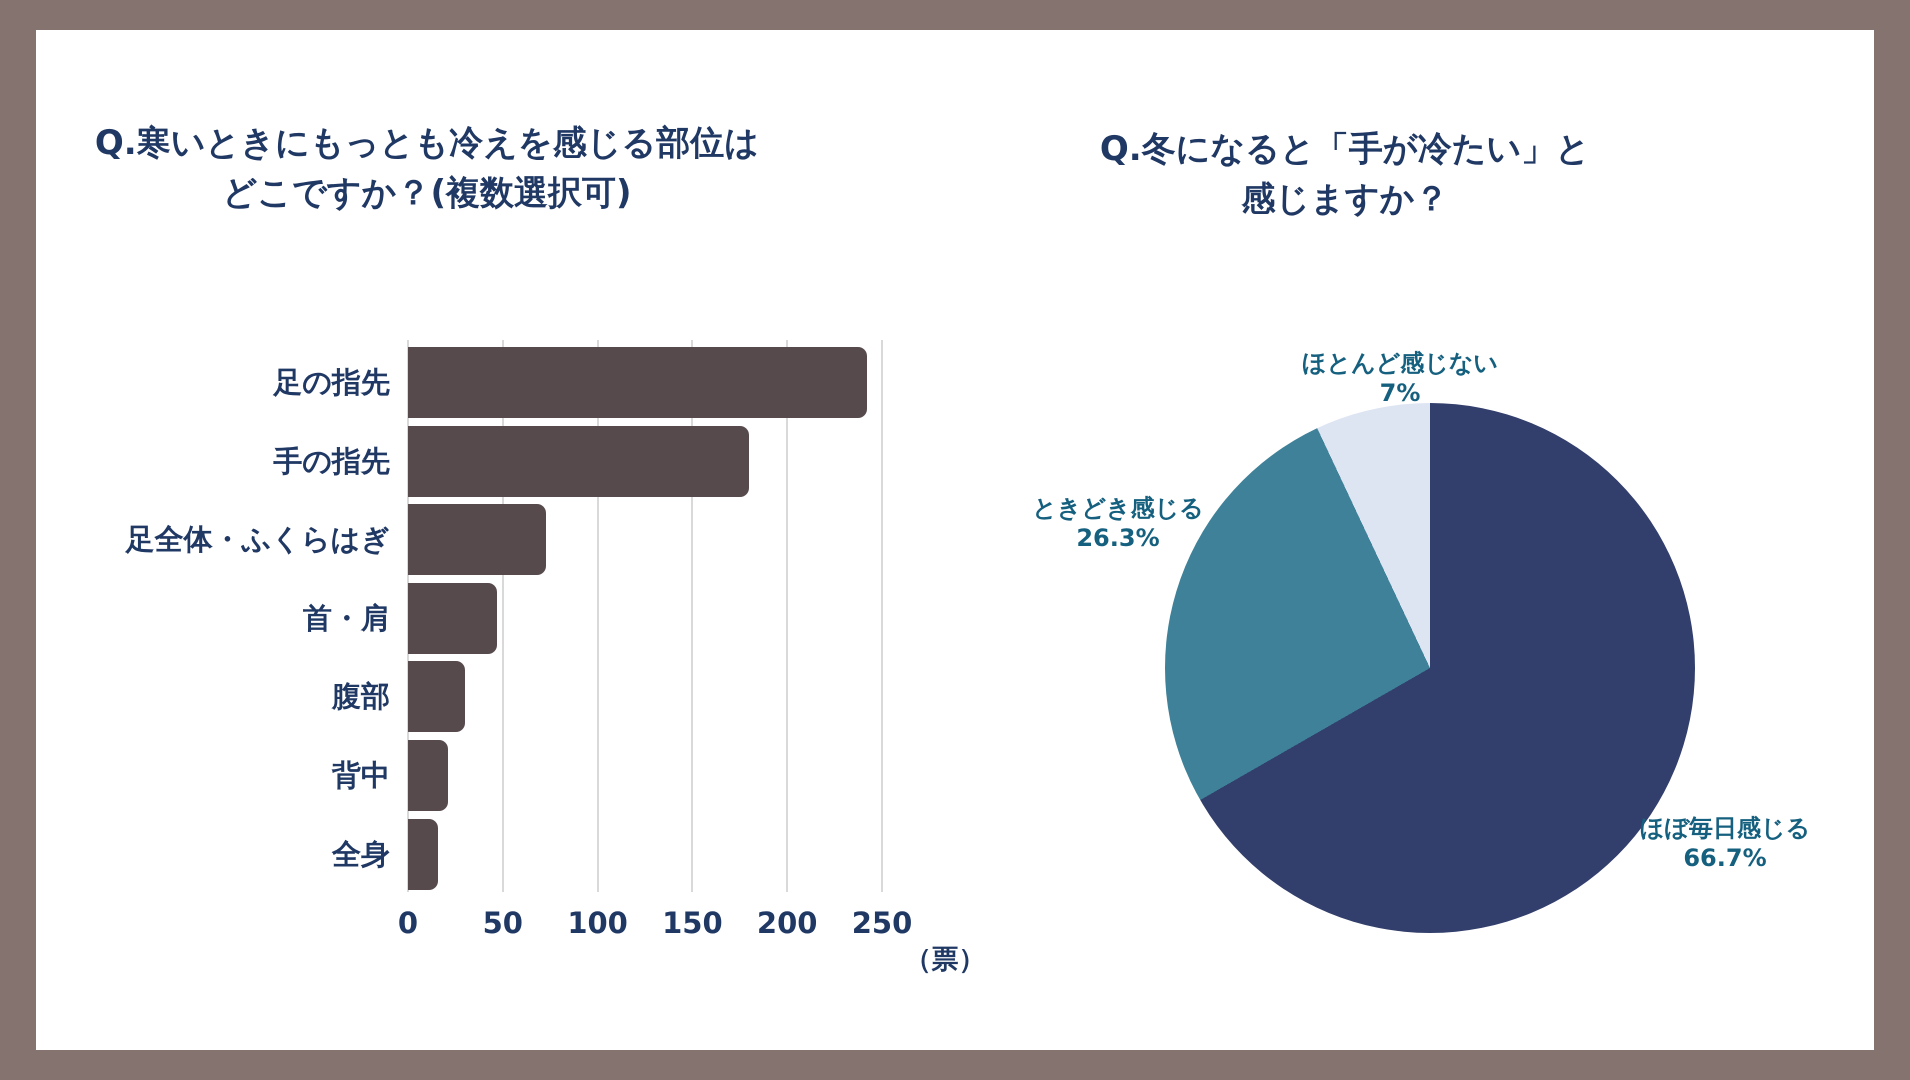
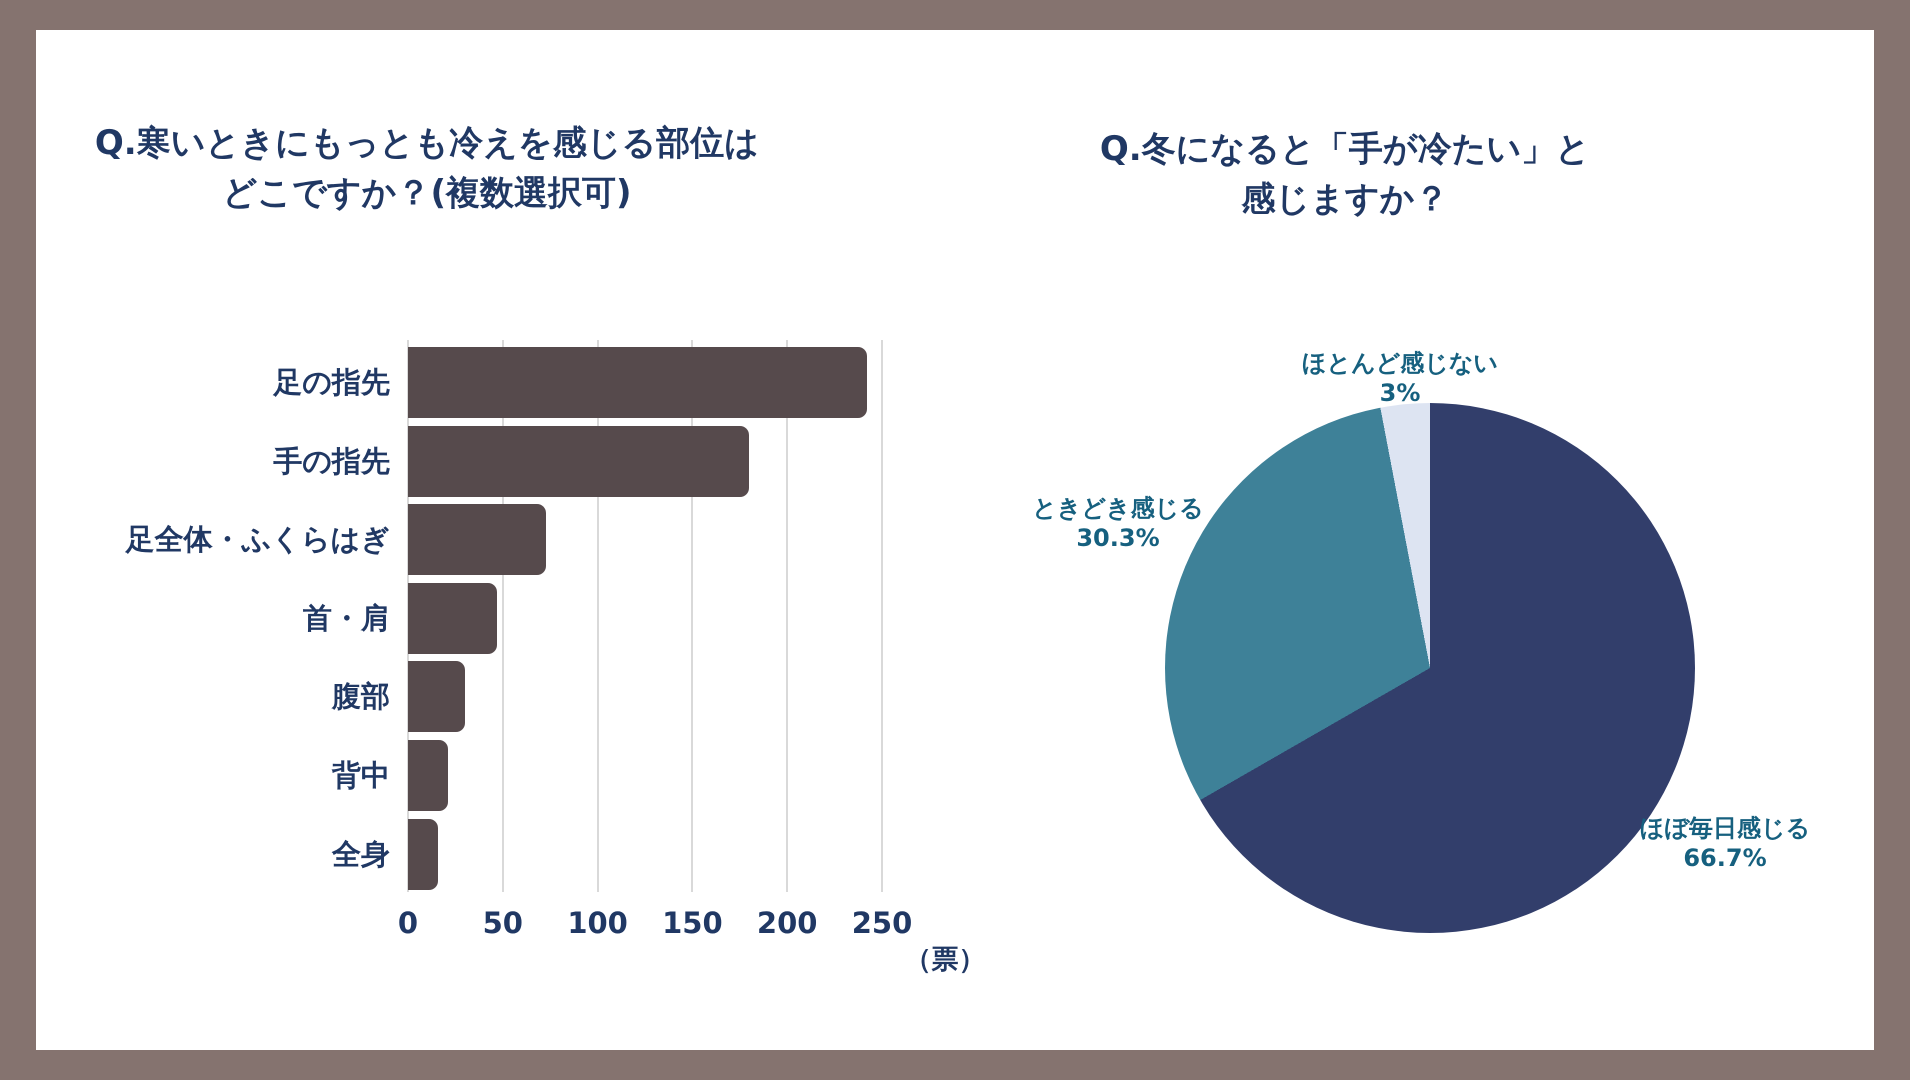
Q.冬になると「手が冷たい」と感じますか？/ときどき感じる: 26.3% -> 30.3%
Q.冬になると「手が冷たい」と感じますか？/ほとんど感じない: 7% -> 3%
